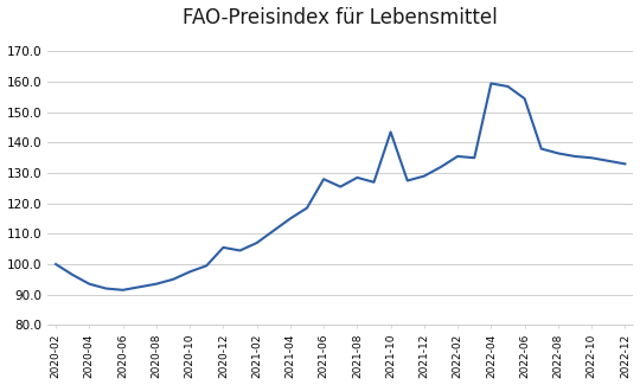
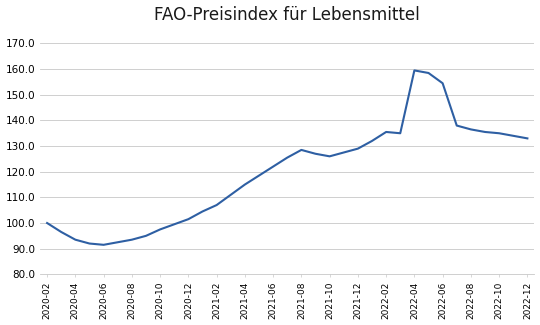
2020-12: 105.5 -> 101.5
2021-06: 128.0 -> 122.0
2021-10: 143.5 -> 126.0
